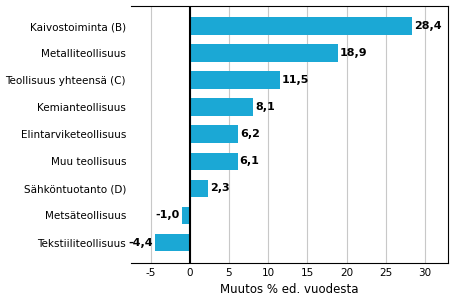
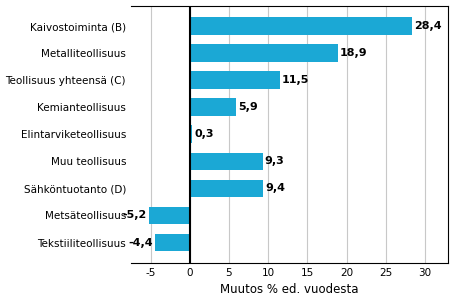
Kemianteollisuus: 8,1 -> 5,9
Elintarviketeollisuus: 6,2 -> 0,3
Muu teollisuus: 6,1 -> 9,3
Sähköntuotanto (D): 2,3 -> 9,4
Metsäteollisuus: -1,0 -> -5,2
